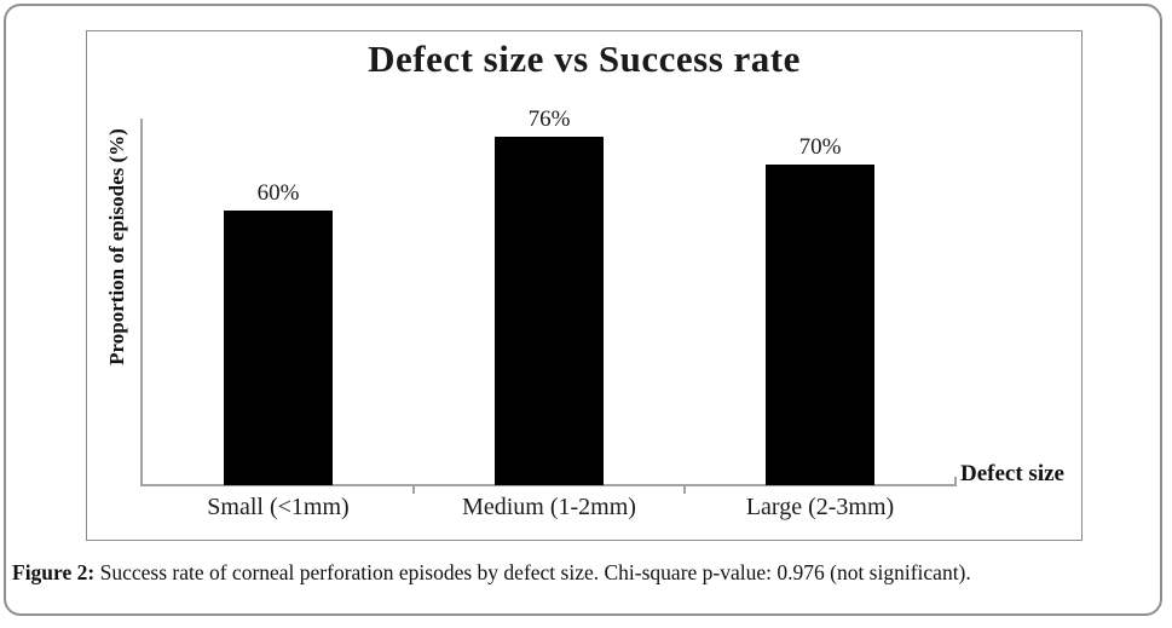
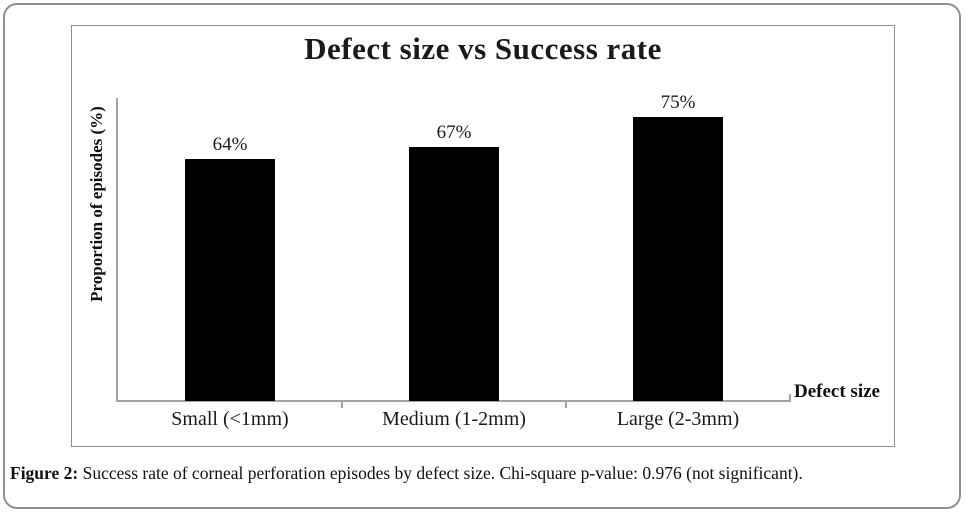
Small (<1mm): 60% -> 64%
Medium (1-2mm): 76% -> 67%
Large (2-3mm): 70% -> 75%
